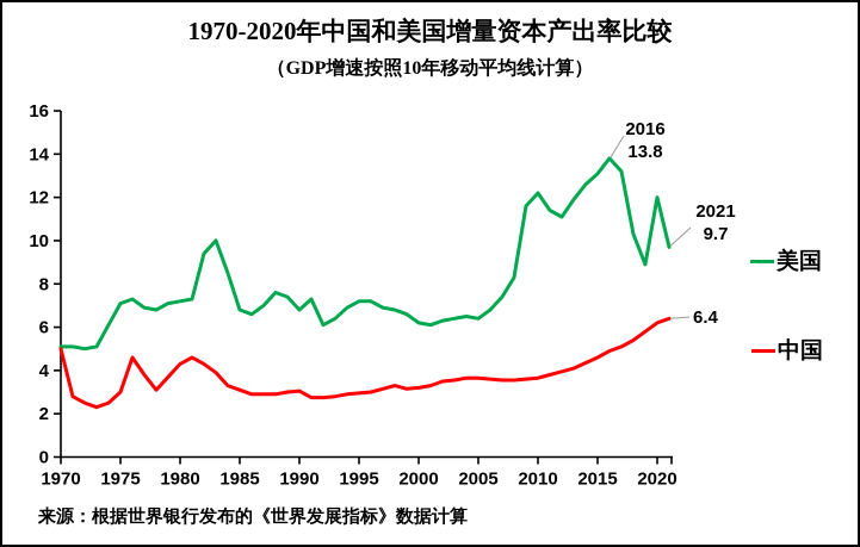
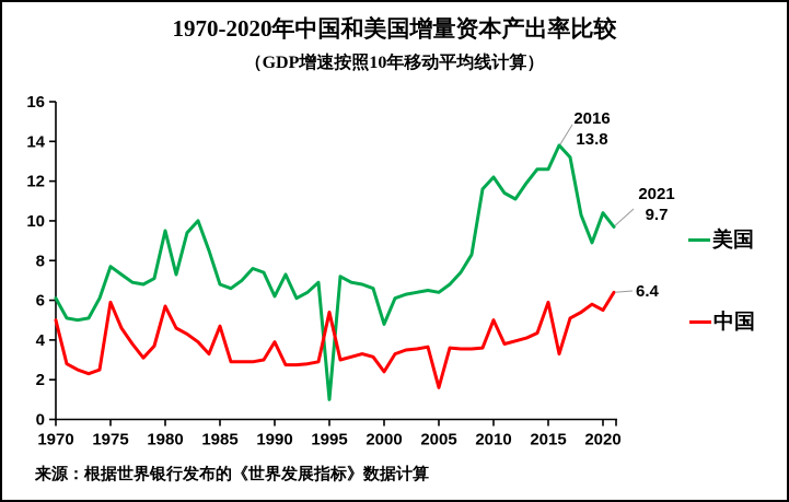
美国/1970: 5.1 -> 6.1
美国/1975: 7.1 -> 7.7
中国/1975: 3.0 -> 5.9
美国/1980: 7.2 -> 9.5
中国/1980: 4.3 -> 5.7
中国/1985: 3.1 -> 4.7
美国/1990: 6.8 -> 6.2
中国/1990: 3.0 -> 3.9
美国/1995: 7.2 -> 1.0
中国/1995: 3.0 -> 5.4
美国/2000: 6.2 -> 4.8
中国/2000: 3.2 -> 2.4
中国/2005: 3.6 -> 1.6
中国/2010: 3.6 -> 5.0
美国/2015: 13.1 -> 12.6
中国/2015: 4.6 -> 5.9
中国/2016: 4.9 -> 3.3
美国/2020: 12.0 -> 10.4
中国/2020: 6.2 -> 5.5
